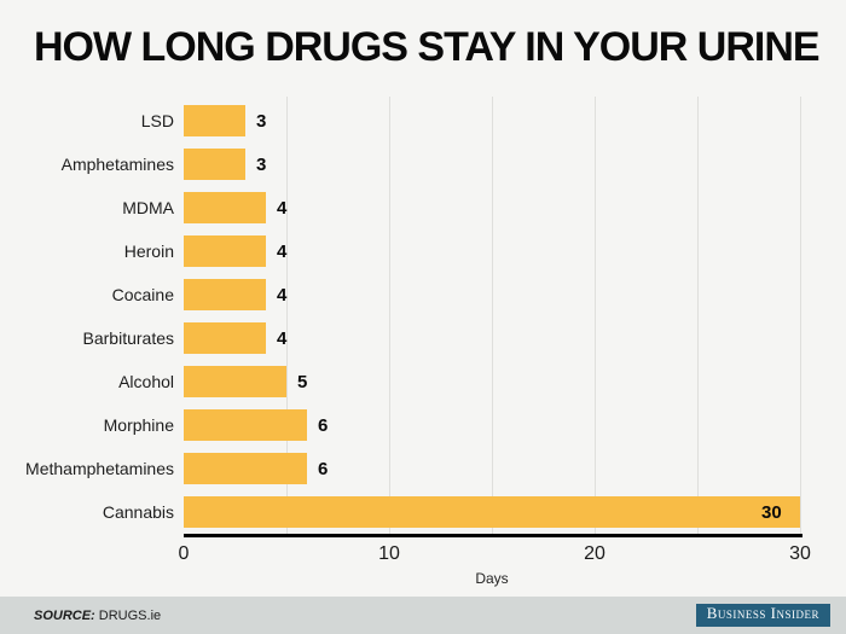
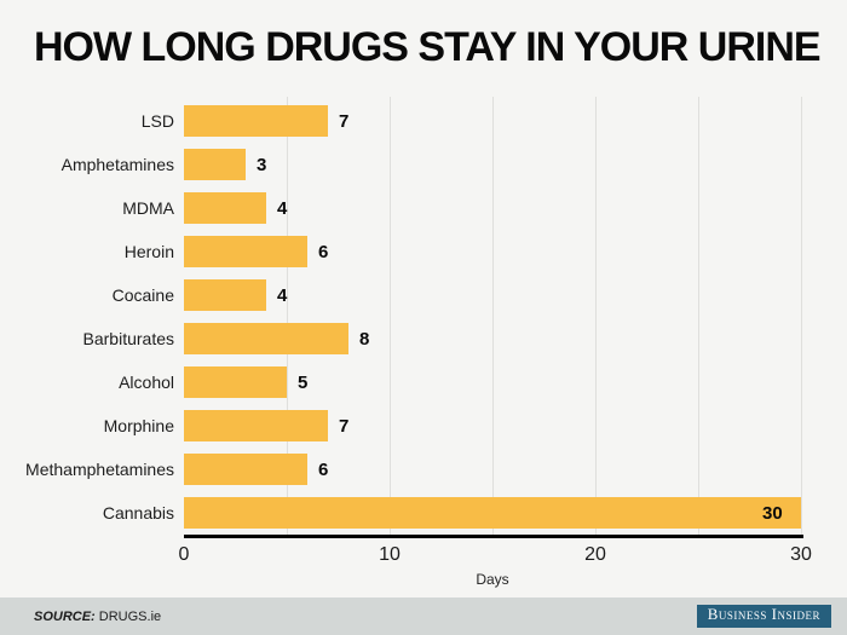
LSD: 3 -> 7
Heroin: 4 -> 6
Barbiturates: 4 -> 8
Morphine: 6 -> 7
